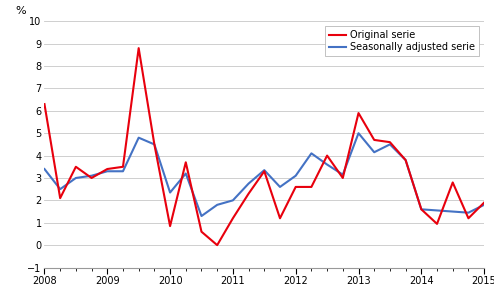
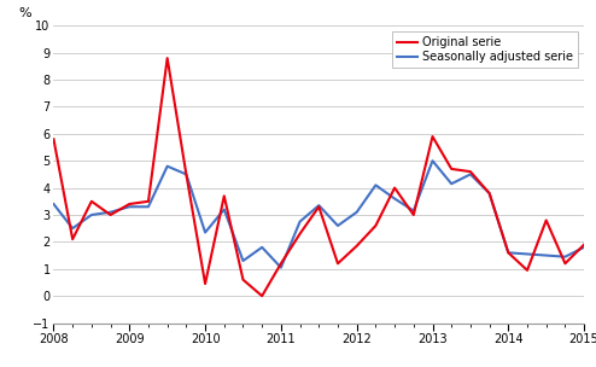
Original serie/2008: 6.30 -> 5.80
Original serie/2010: 0.85 -> 0.45
Seasonally adjusted serie/2011: 2.00 -> 1.05
Original serie/2012: 2.60 -> 1.85
